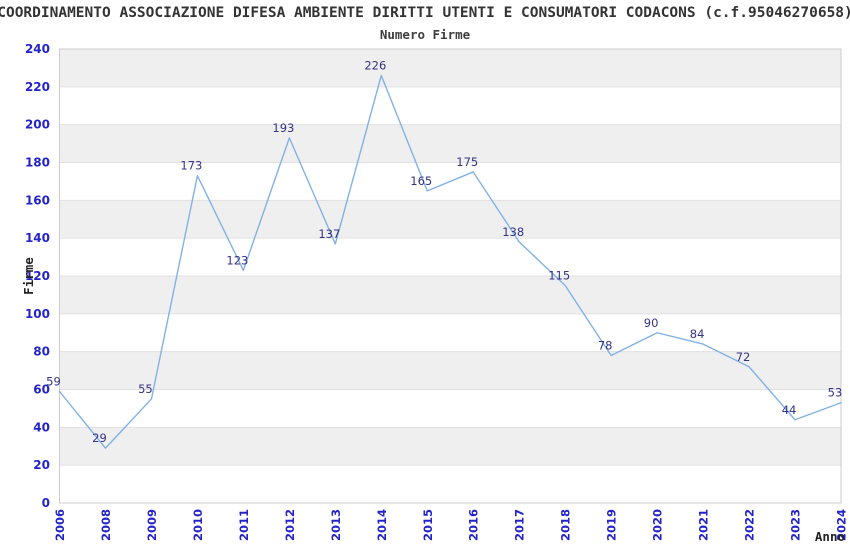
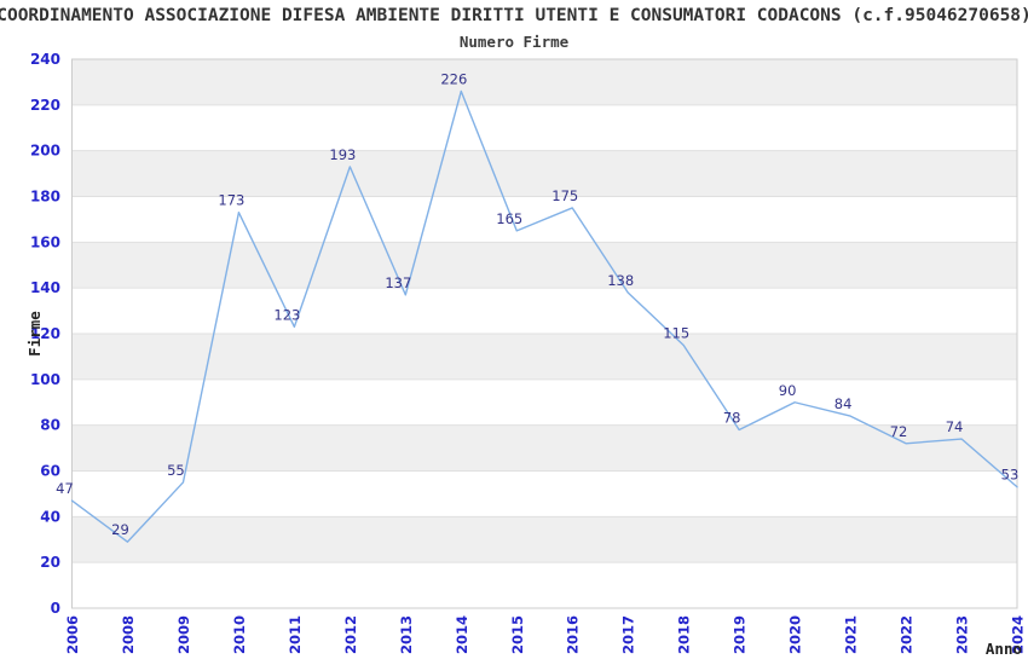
2006: 59 -> 47
2023: 44 -> 74
